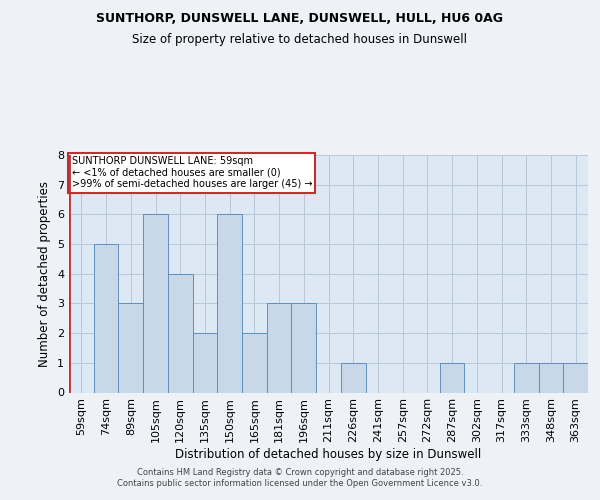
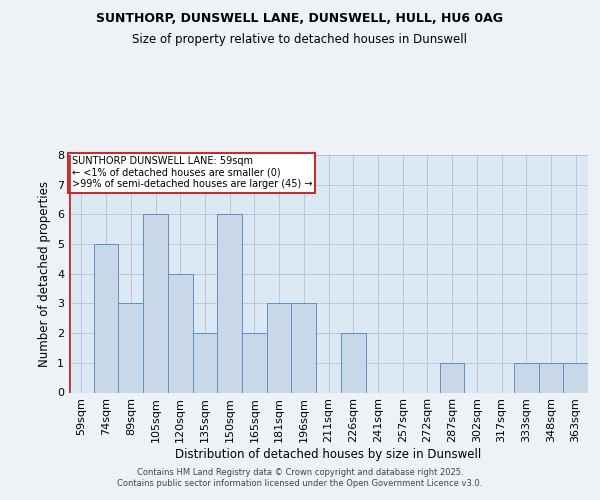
226sqm: 1 -> 2
